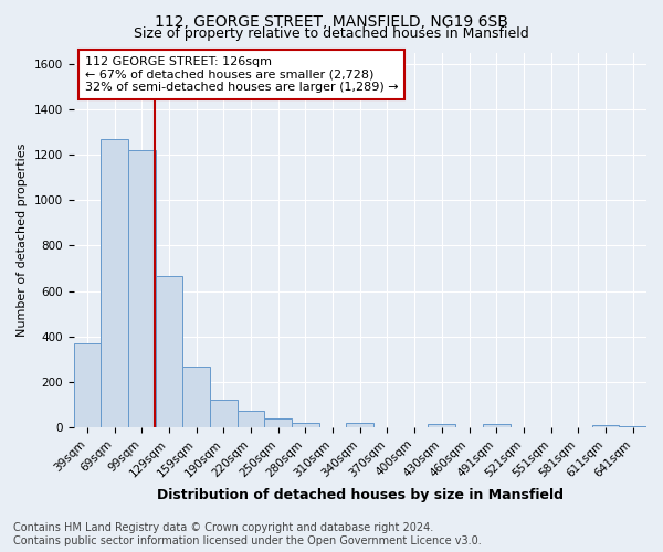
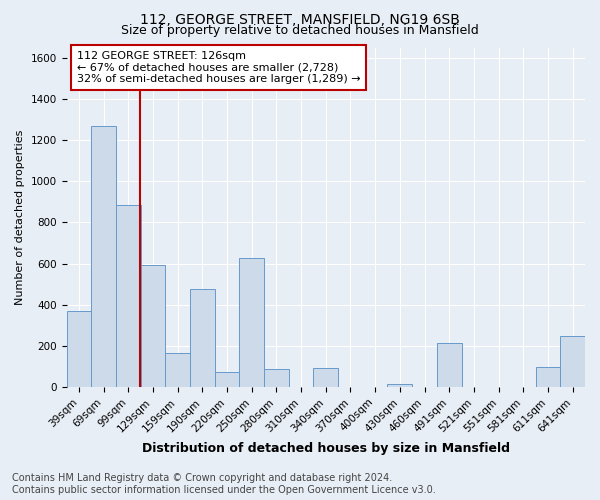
99sqm: 1220 -> 885
129sqm: 665 -> 595
159sqm: 270 -> 165
190sqm: 120 -> 475
250sqm: 40 -> 625
280sqm: 20 -> 90
340sqm: 20 -> 95
491sqm: 15 -> 215
611sqm: 10 -> 100
641sqm: 5 -> 250
